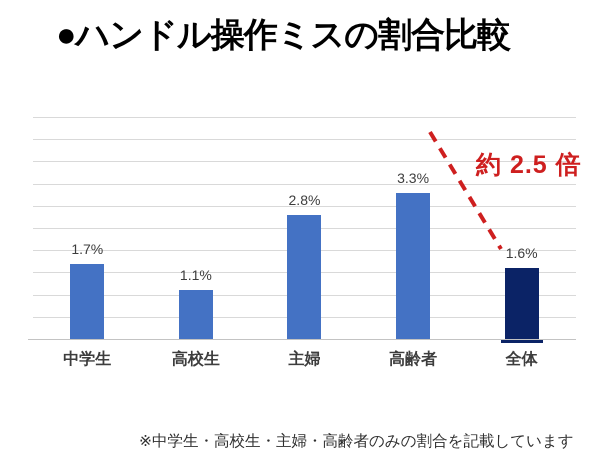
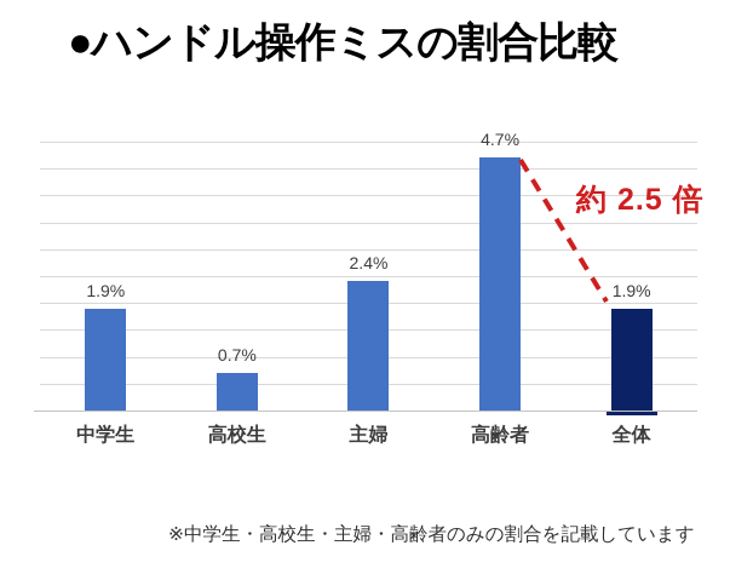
中学生: 1.7% -> 1.9%
高校生: 1.1% -> 0.7%
主婦: 2.8% -> 2.4%
高齢者: 3.3% -> 4.7%
全体: 1.6% -> 1.9%
